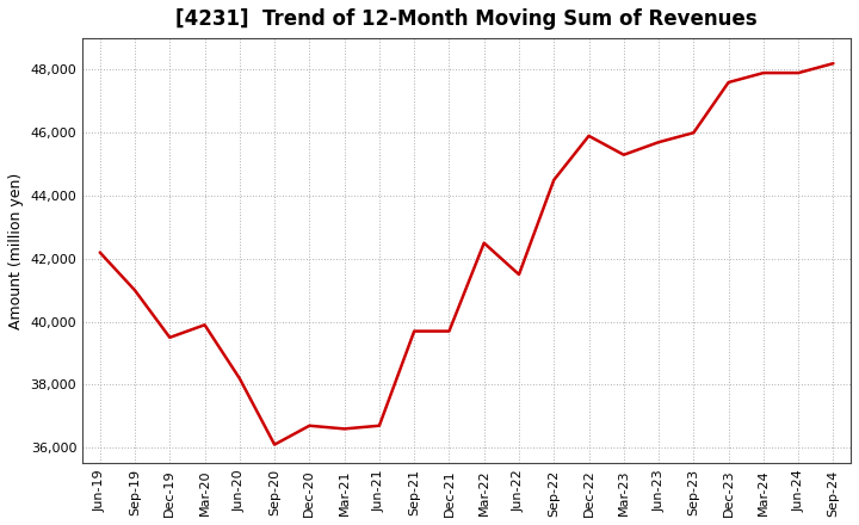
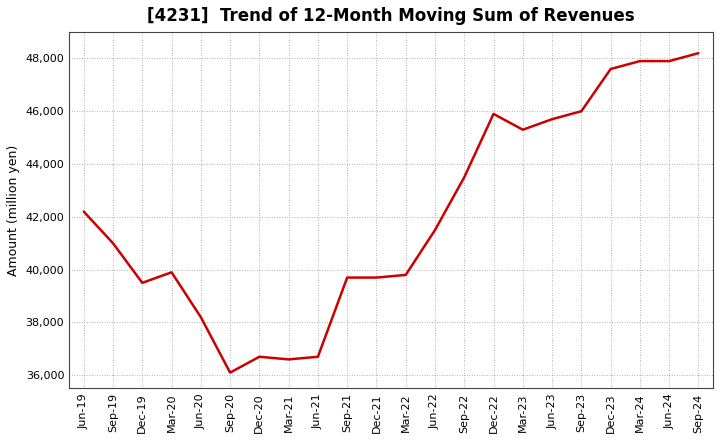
Mar-22: 42,500 -> 39,800
Sep-22: 44,500 -> 43,500
